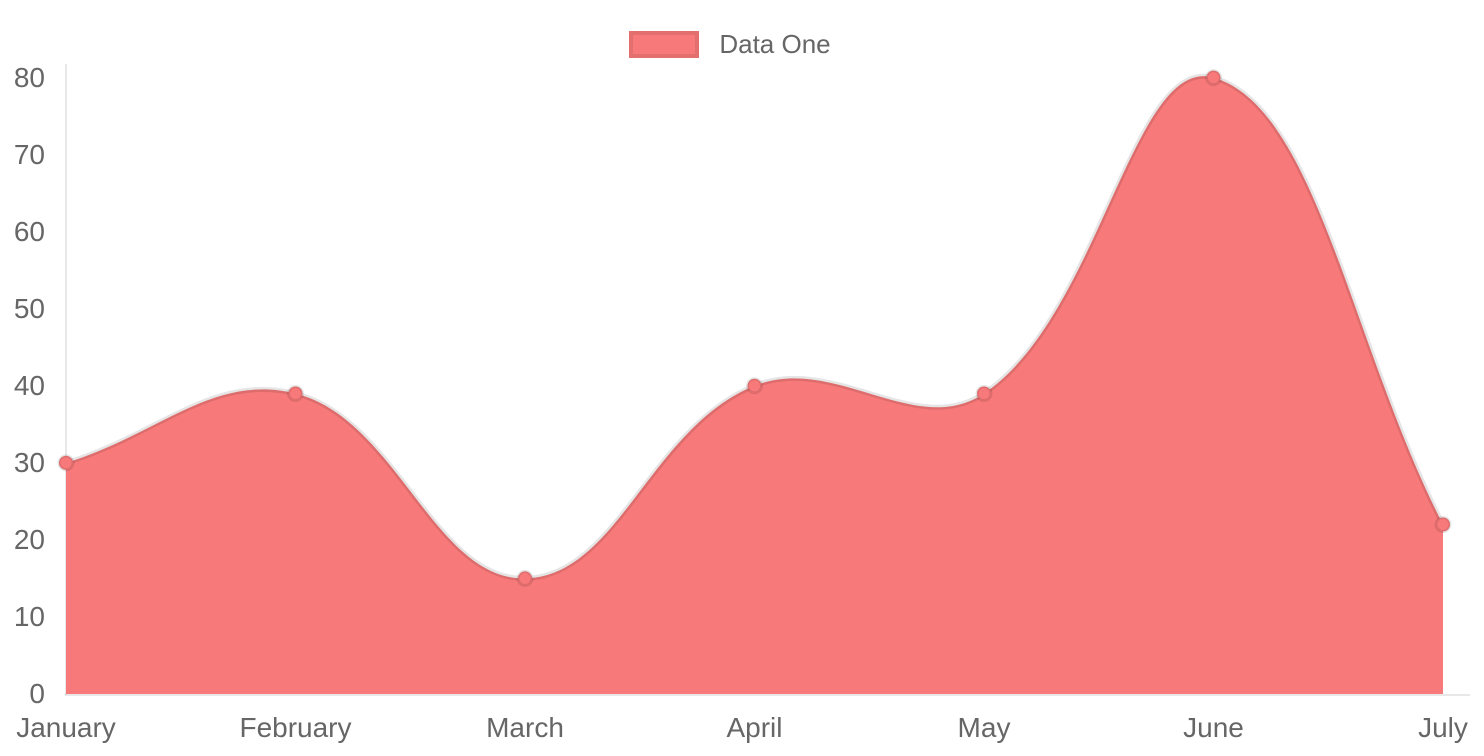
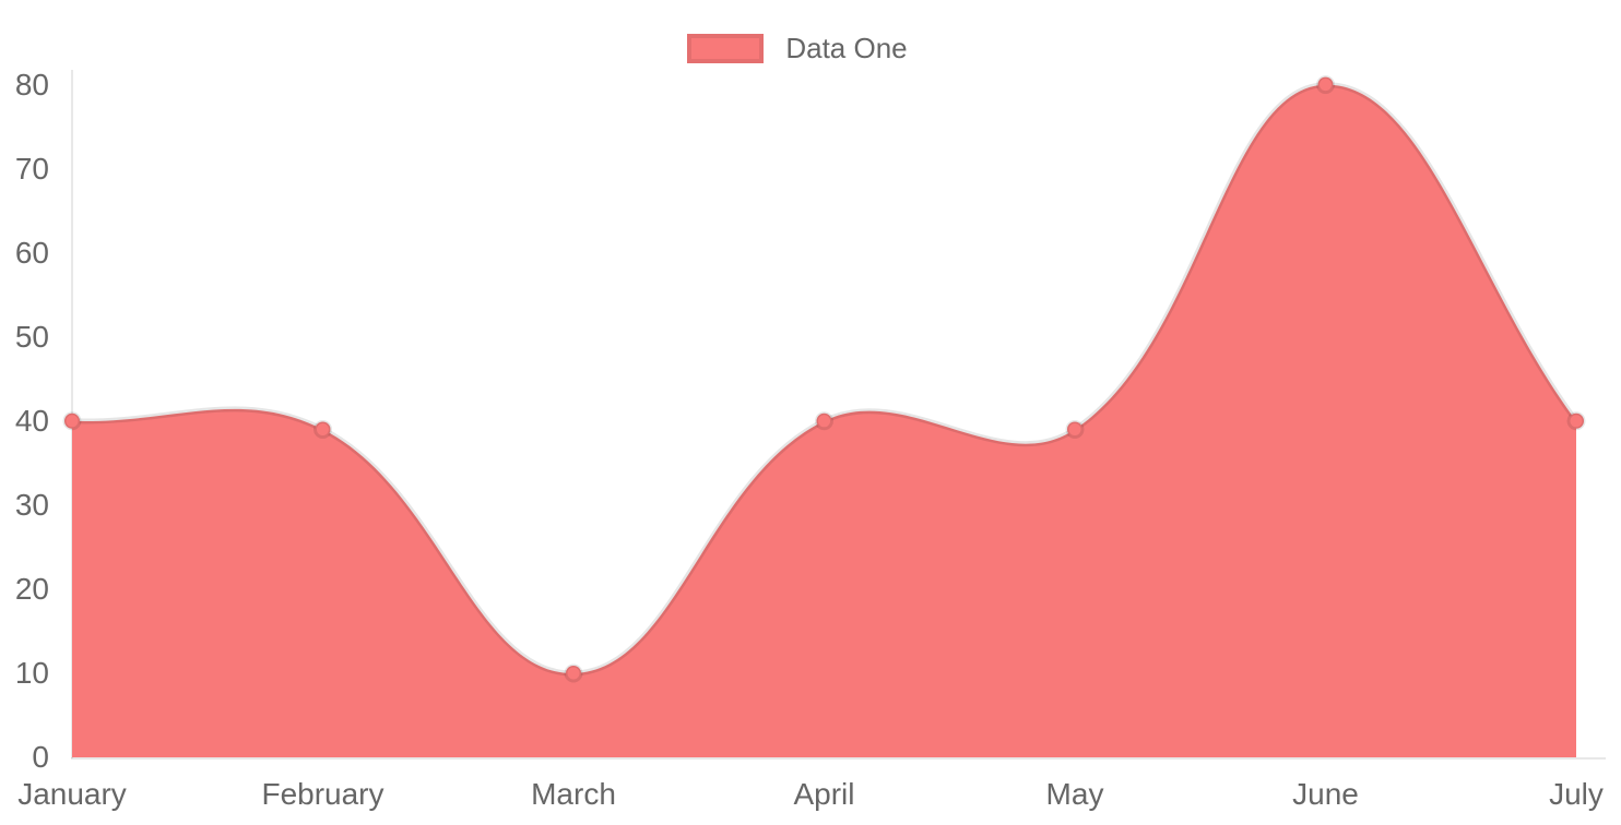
January: 30 -> 40
March: 15 -> 10
July: 22 -> 40
